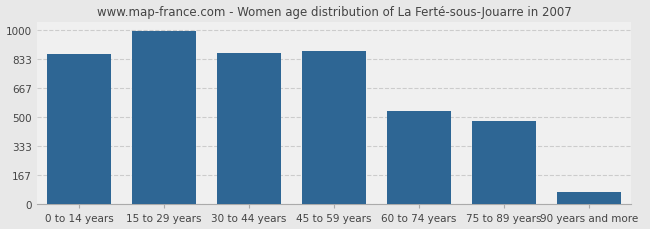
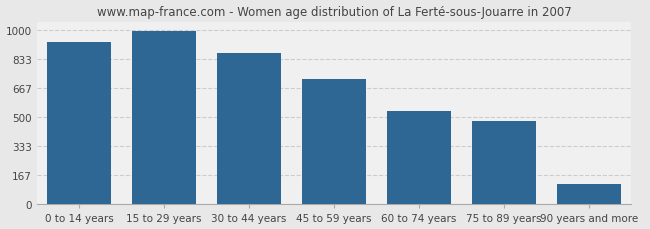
0 to 14 years: 860 -> 930
45 to 59 years: 880 -> 720
90 years and more: 70 -> 120
